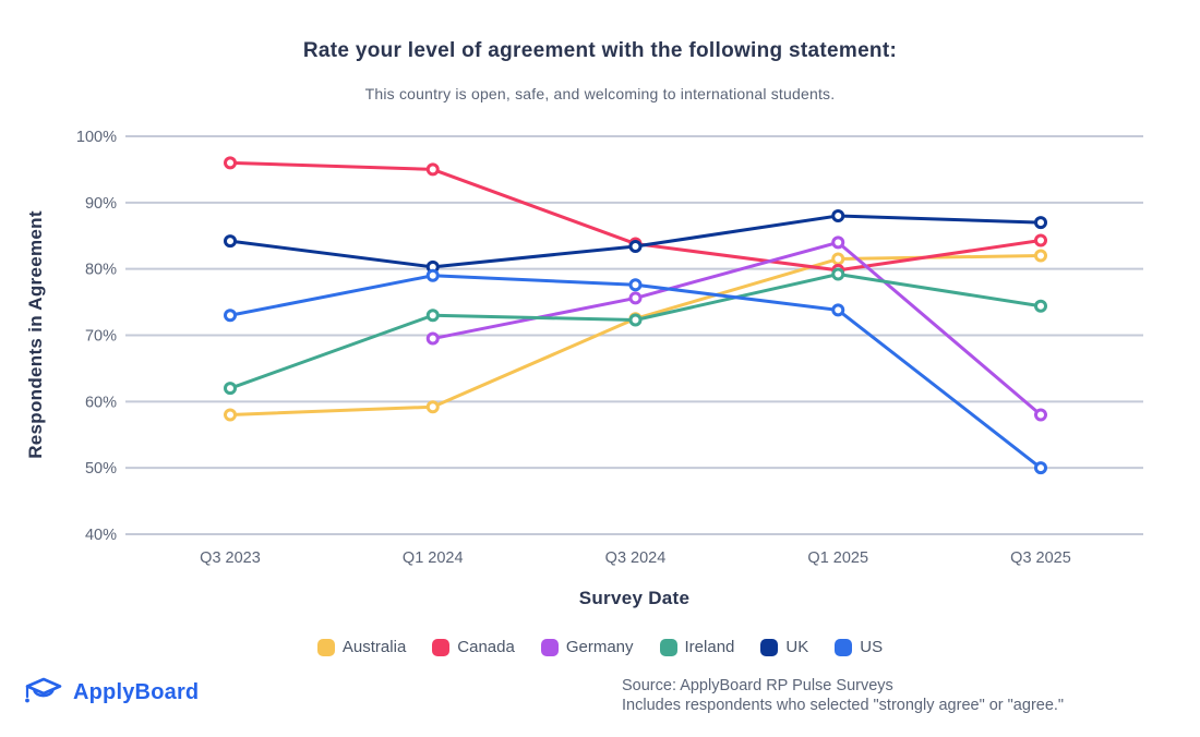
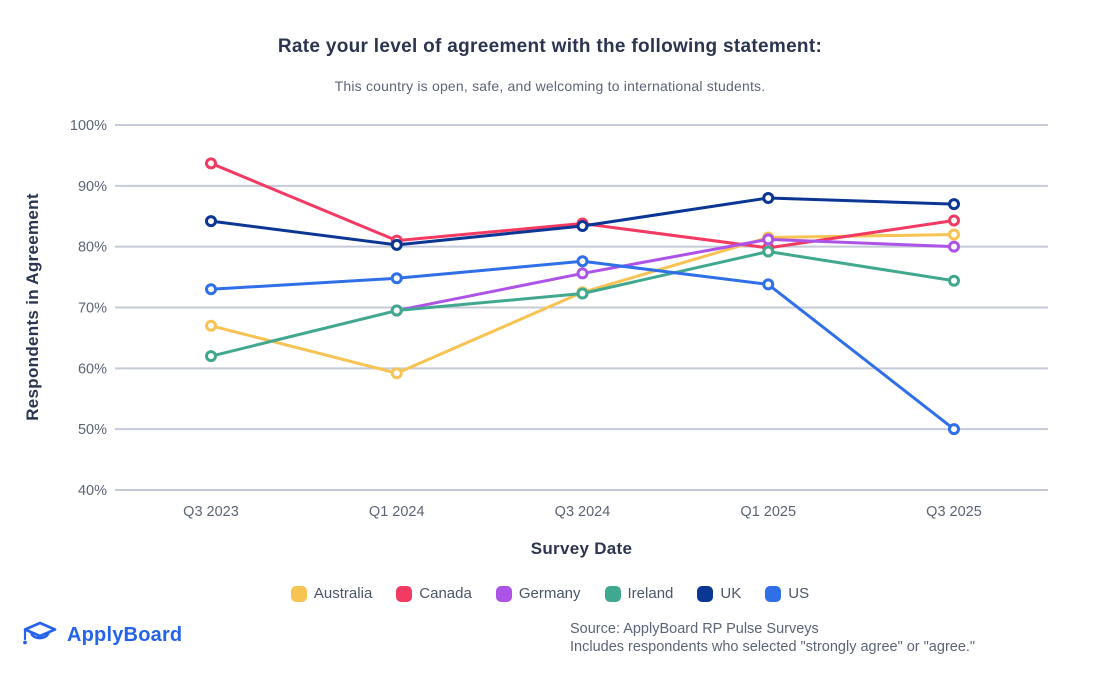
Australia/Q3 2023: 58% -> 67%
Canada/Q3 2023: 96% -> 94%
Canada/Q1 2024: 95% -> 81%
Ireland/Q1 2024: 73% -> 70%
US/Q1 2024: 79% -> 75%
Germany/Q1 2025: 84% -> 81%
Germany/Q3 2025: 58% -> 80%
